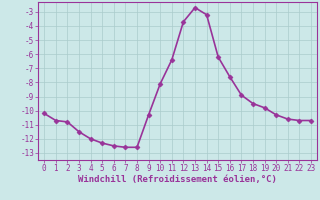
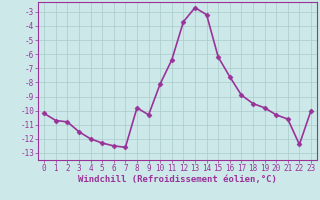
8: -12.6 -> -9.8
22: -10.7 -> -12.4
23: -10.7 -> -10.0
